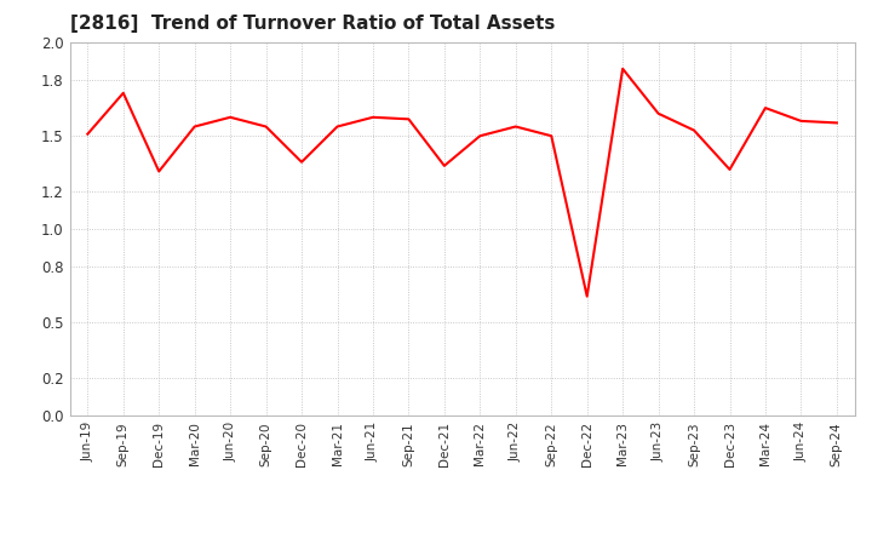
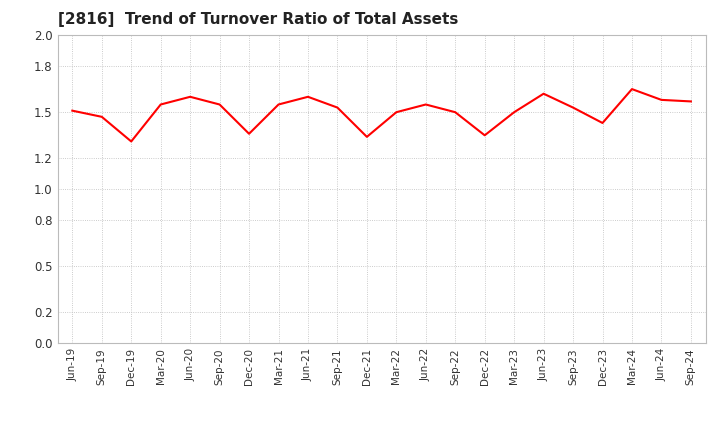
Sep-19: 1.73 -> 1.47
Sep-21: 1.59 -> 1.53
Dec-22: 0.64 -> 1.35
Mar-23: 1.86 -> 1.50
Dec-23: 1.32 -> 1.43
